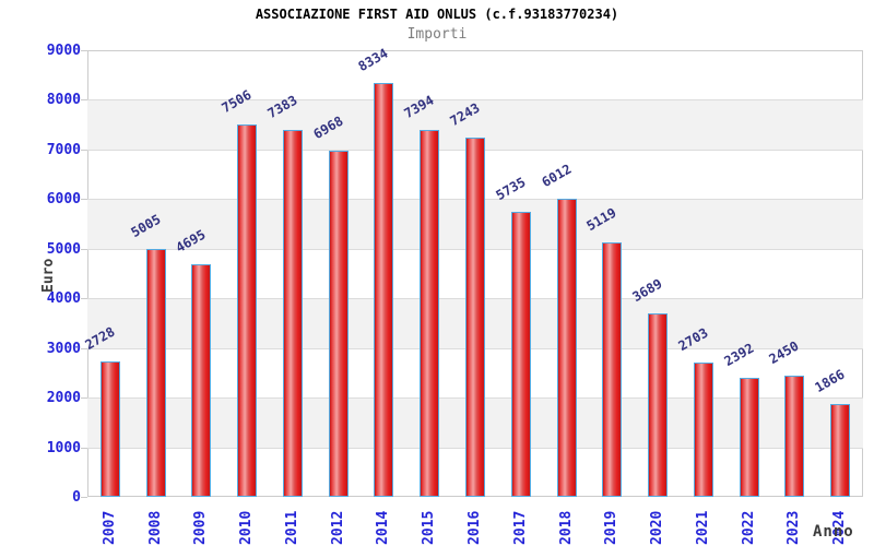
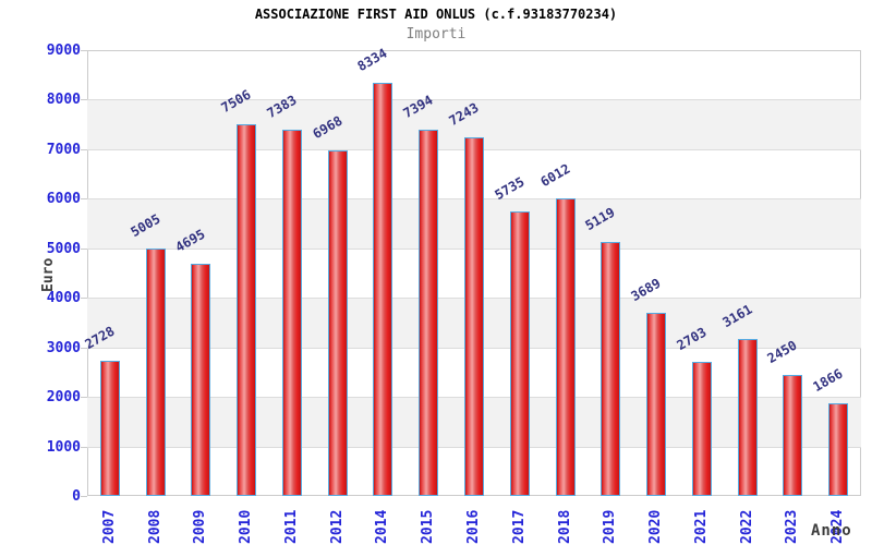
2022: 2392 -> 3161
